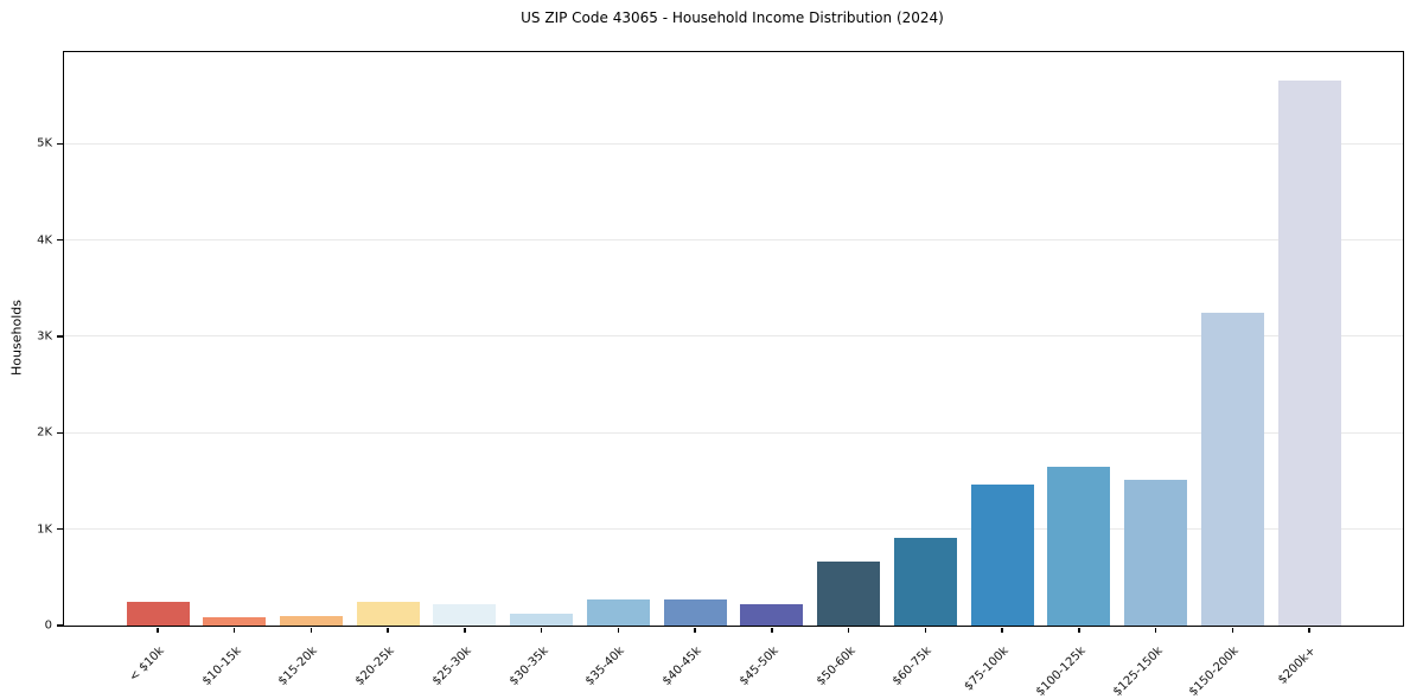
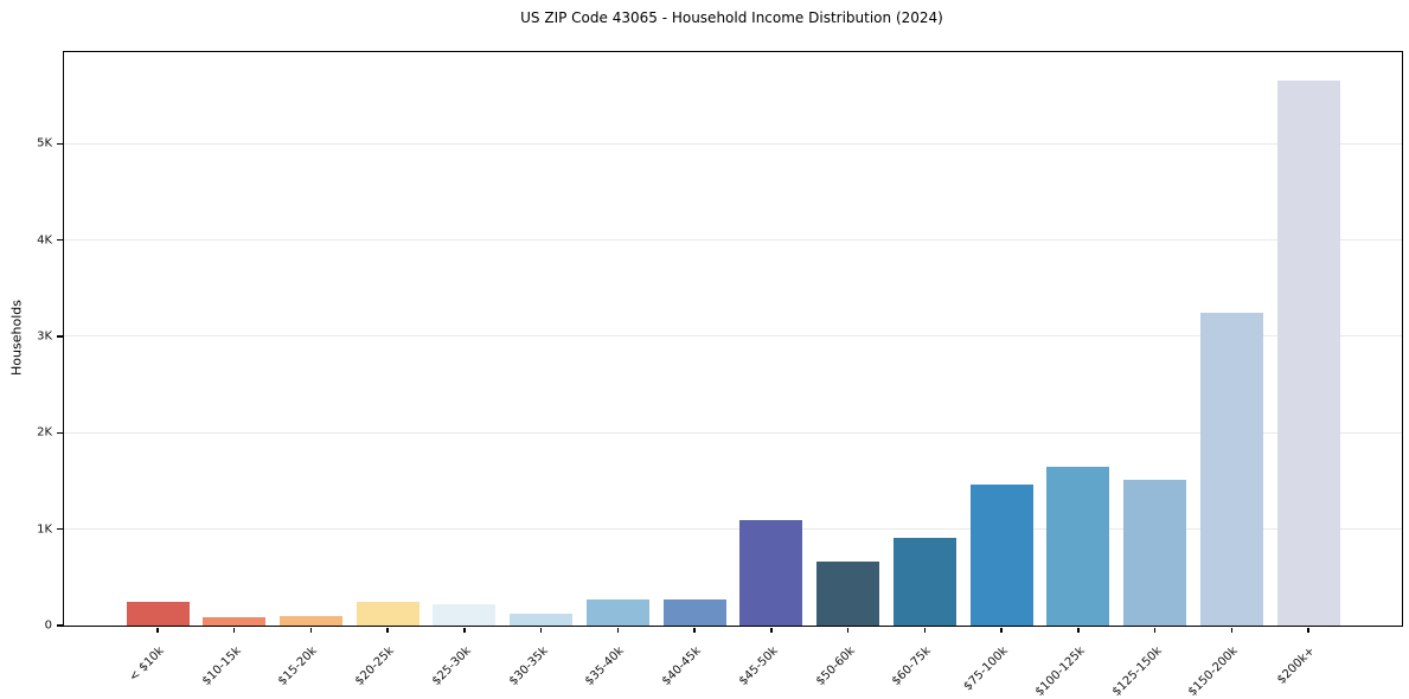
$45-50k: 0.2K -> 1.1K
